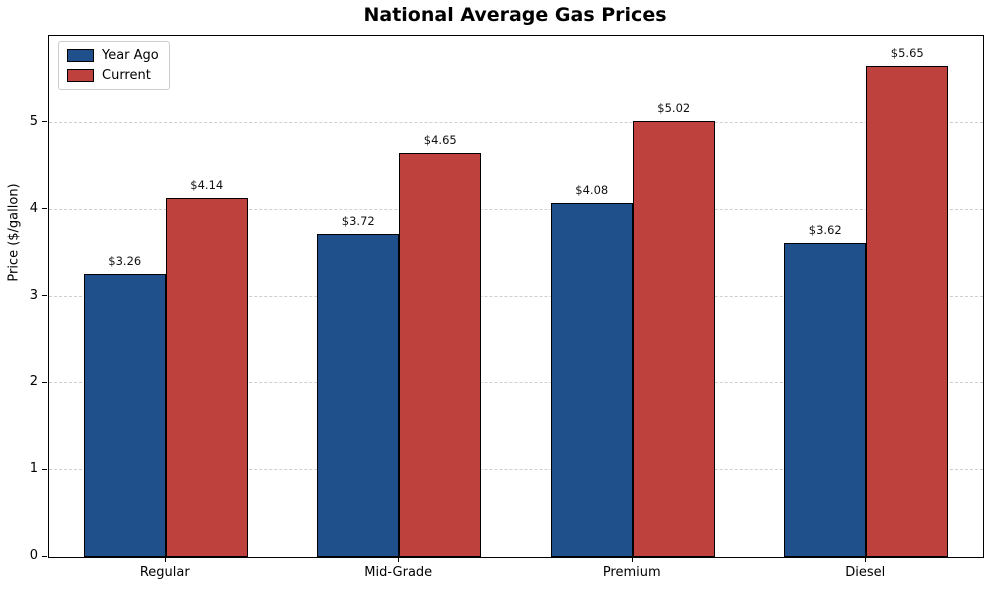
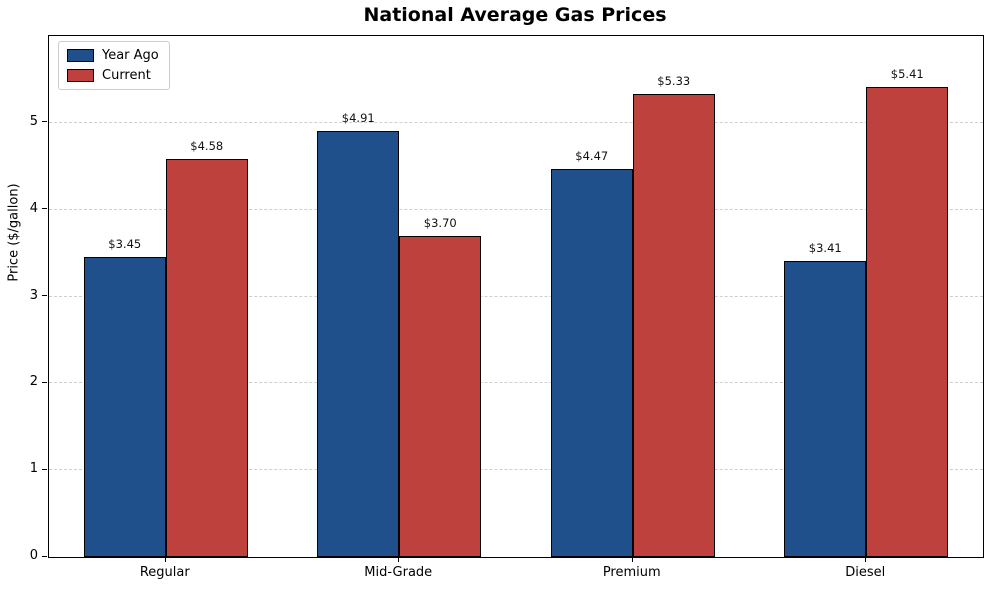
Year Ago/Regular: $3.26 -> $3.45
Current/Regular: $4.14 -> $4.58
Year Ago/Mid-Grade: $3.72 -> $4.91
Current/Mid-Grade: $4.65 -> $3.70
Year Ago/Premium: $4.08 -> $4.47
Current/Premium: $5.02 -> $5.33
Year Ago/Diesel: $3.62 -> $3.41
Current/Diesel: $5.65 -> $5.41
